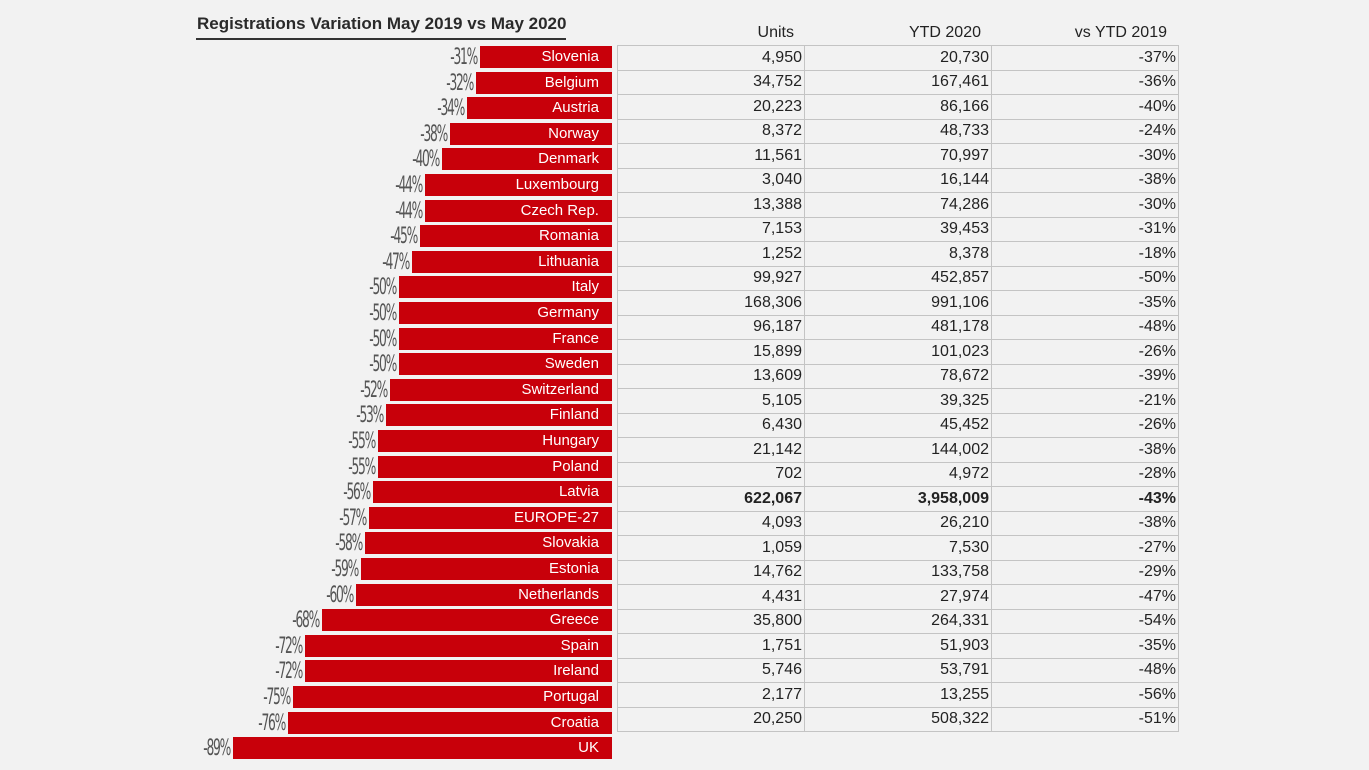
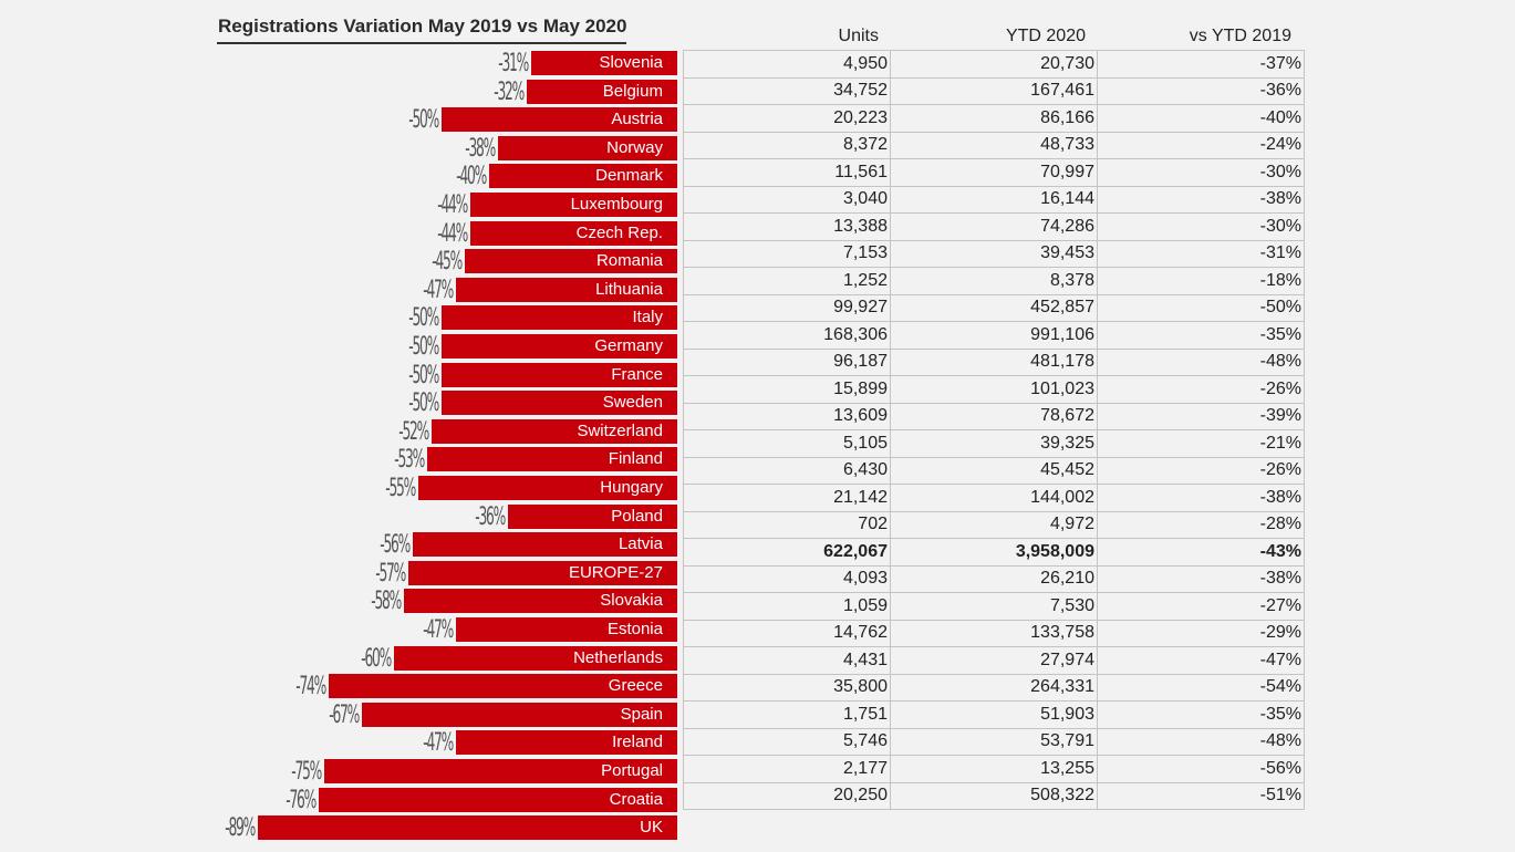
Austria: -34% -> -50%
Poland: -55% -> -36%
Estonia: -59% -> -47%
Greece: -68% -> -74%
Spain: -72% -> -67%
Ireland: -72% -> -47%
